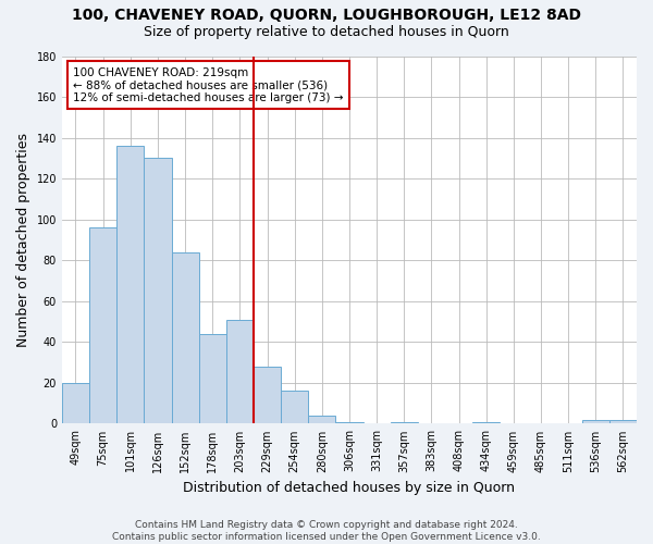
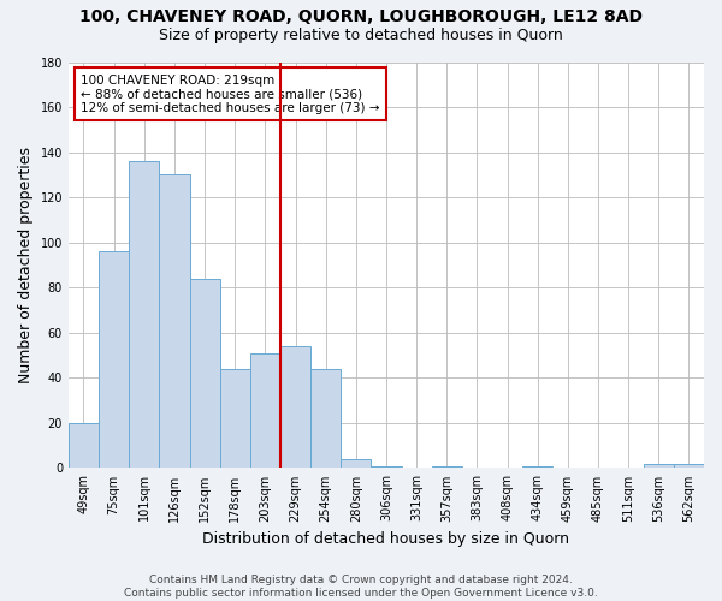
229sqm: 28 -> 54
254sqm: 16 -> 44
